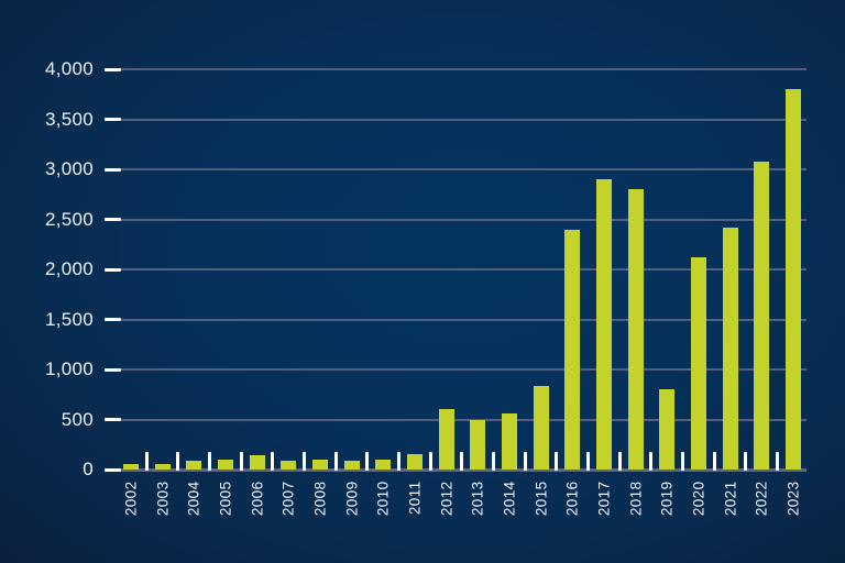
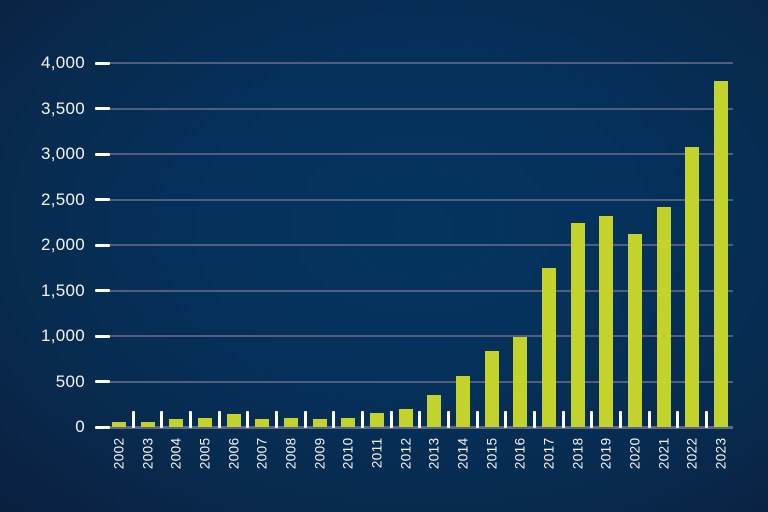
2012: 600 -> 200
2013: 500 -> 400
2016: 2400 -> 1000
2017: 2900 -> 1800
2018: 2800 -> 2200
2019: 800 -> 2300
